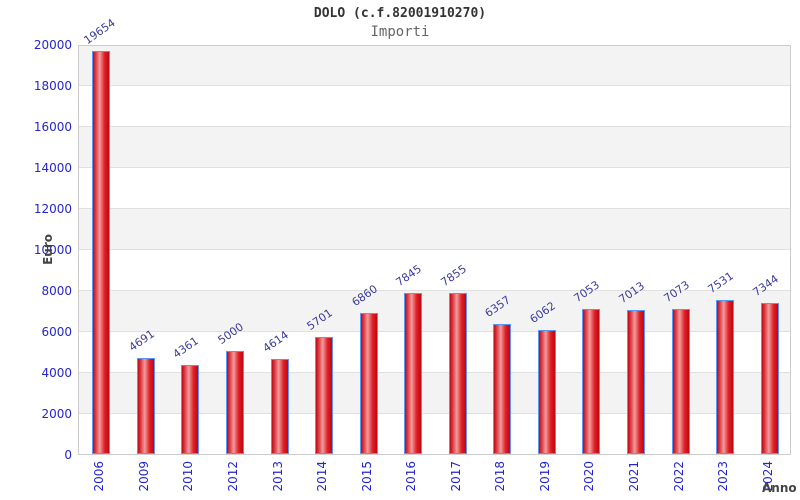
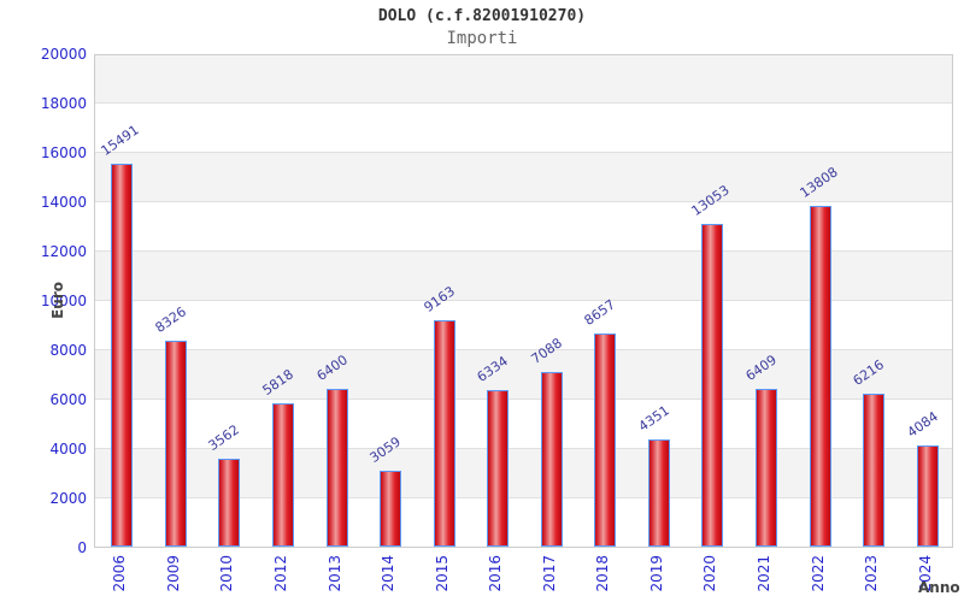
2006: 19654 -> 15491
2009: 4691 -> 8326
2010: 4361 -> 3562
2012: 5000 -> 5818
2013: 4614 -> 6400
2014: 5701 -> 3059
2015: 6860 -> 9163
2016: 7845 -> 6334
2017: 7855 -> 7088
2018: 6357 -> 8657
2019: 6062 -> 4351
2020: 7053 -> 13053
2021: 7013 -> 6409
2022: 7073 -> 13808
2023: 7531 -> 6216
2024: 7344 -> 4084
